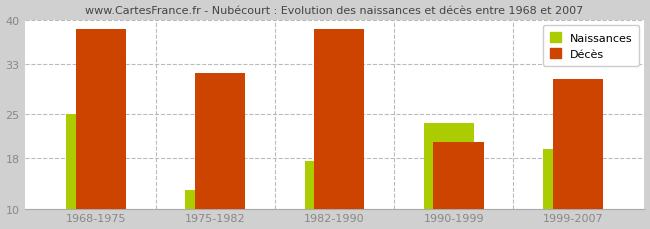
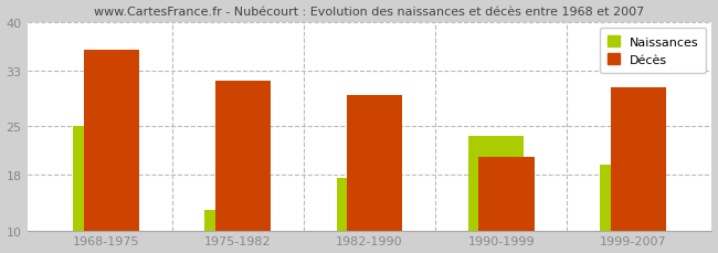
Décès/1968-1975: 38.5 -> 36.0
Décès/1982-1990: 38.5 -> 29.4
